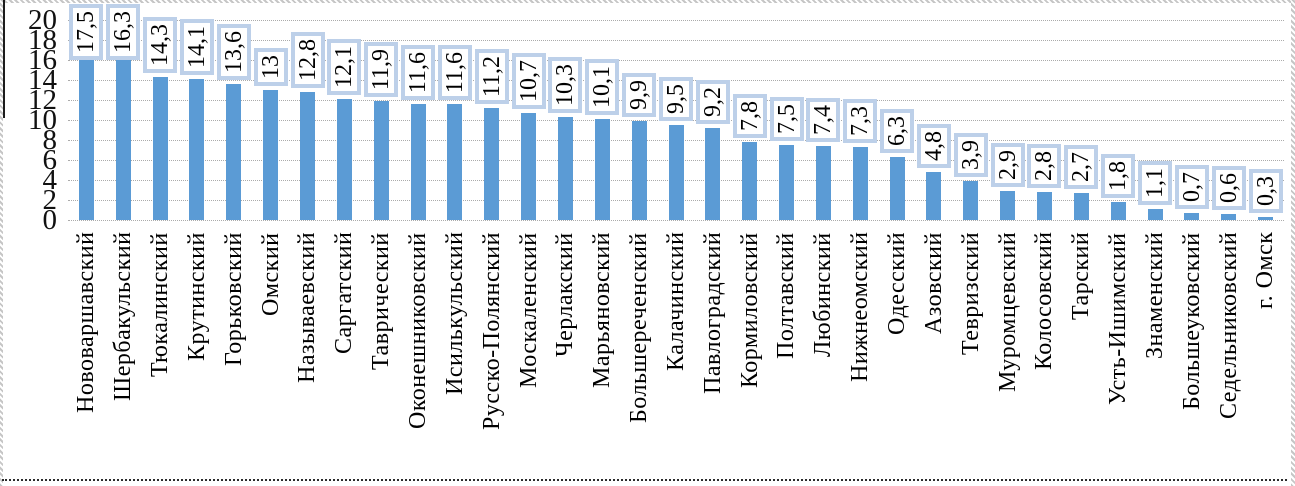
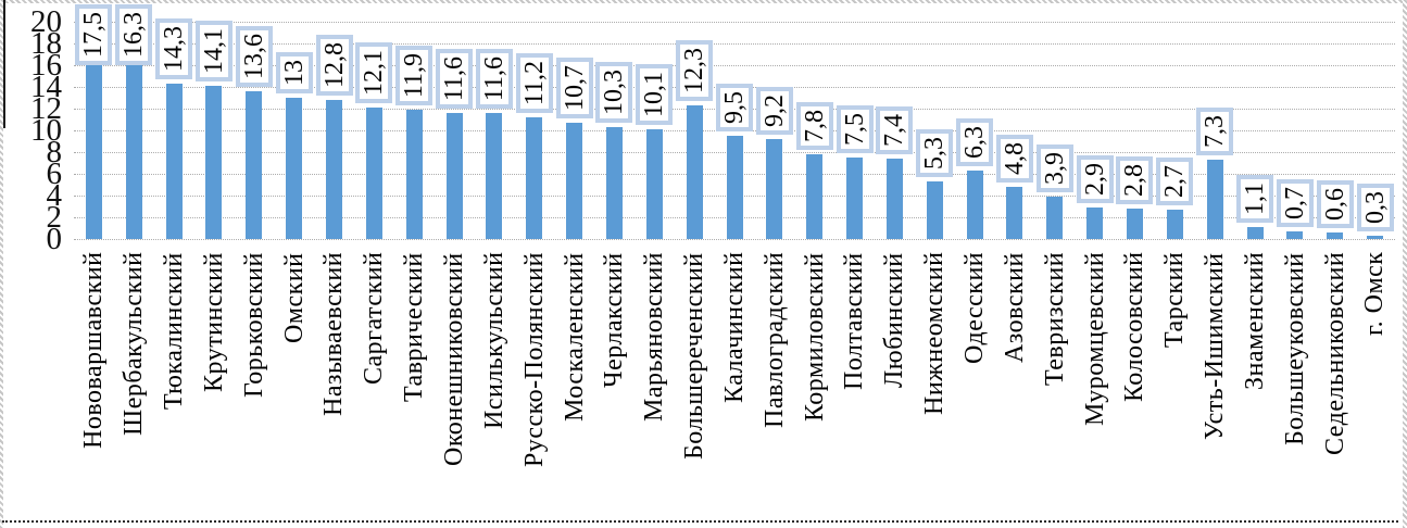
Большереченский: 9,9 -> 12,3
Нижнеомский: 7,3 -> 5,3
Усть-Ишимский: 1,8 -> 7,3
